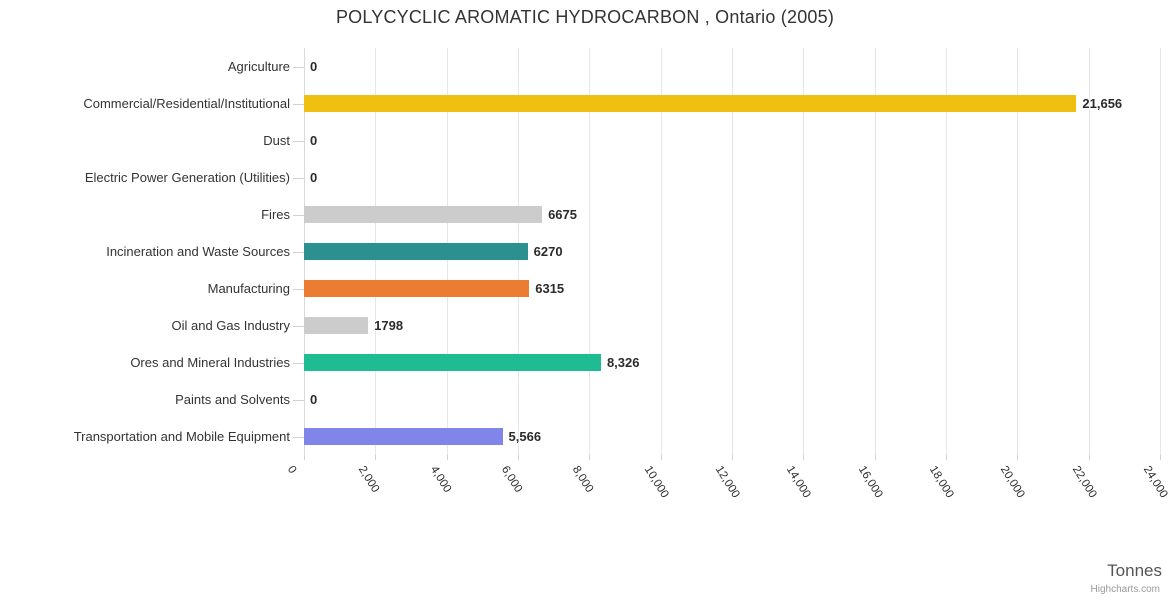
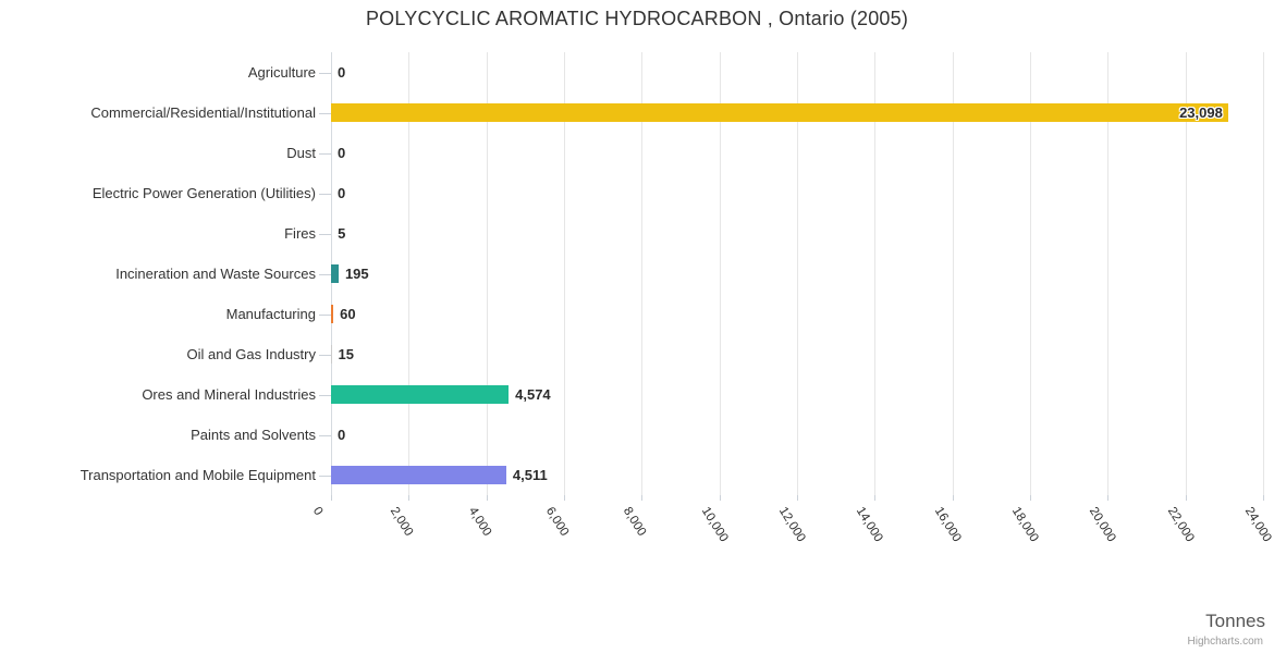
Commercial/Residential/Institutional: 21,656 -> 23,098
Fires: 6675 -> 5
Incineration and Waste Sources: 6270 -> 195
Manufacturing: 6315 -> 60
Oil and Gas Industry: 1798 -> 15
Ores and Mineral Industries: 8,326 -> 4,574
Transportation and Mobile Equipment: 5,566 -> 4,511
